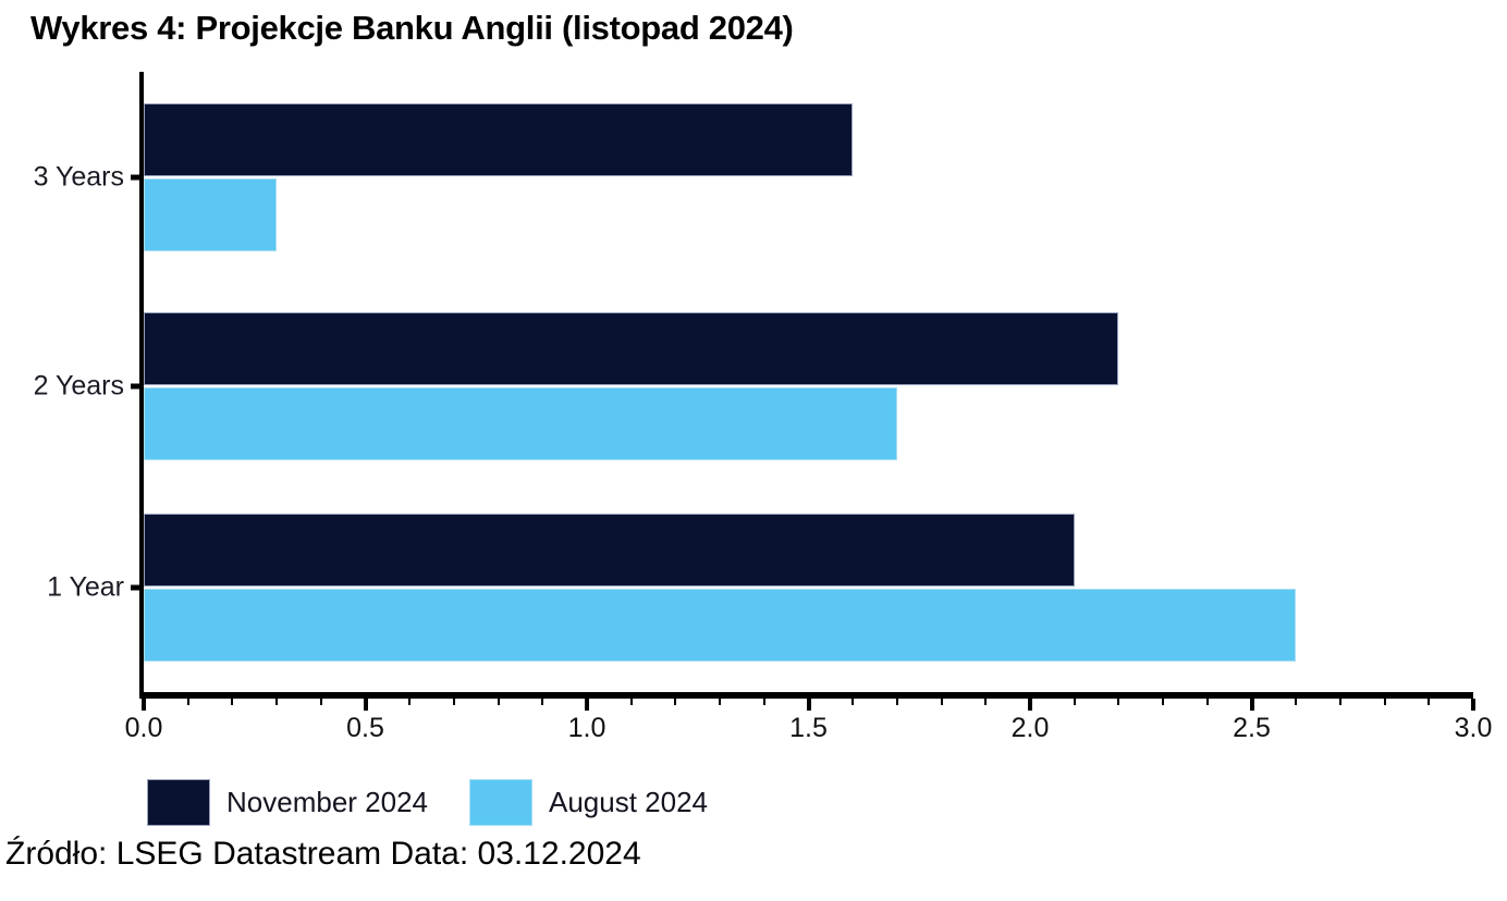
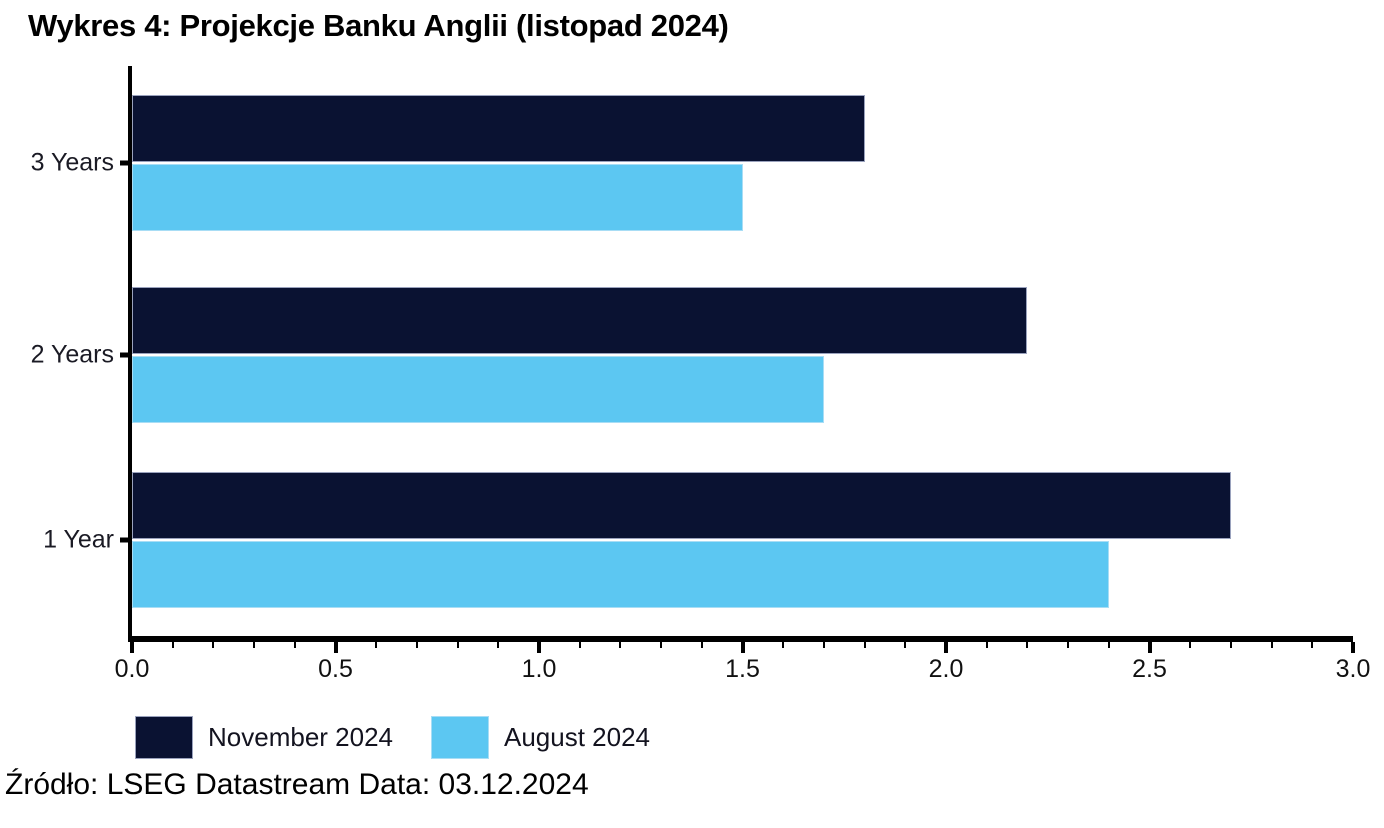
November 2024/3 Years: 1.6 -> 1.8
August 2024/3 Years: 0.3 -> 1.5
November 2024/1 Year: 2.1 -> 2.7
August 2024/1 Year: 2.6 -> 2.4
